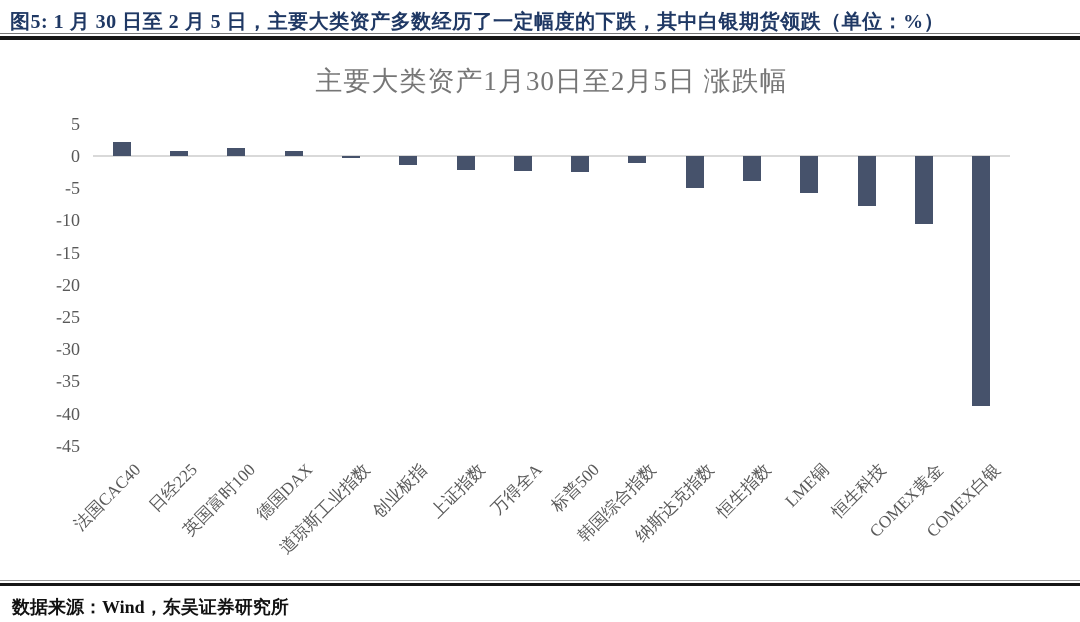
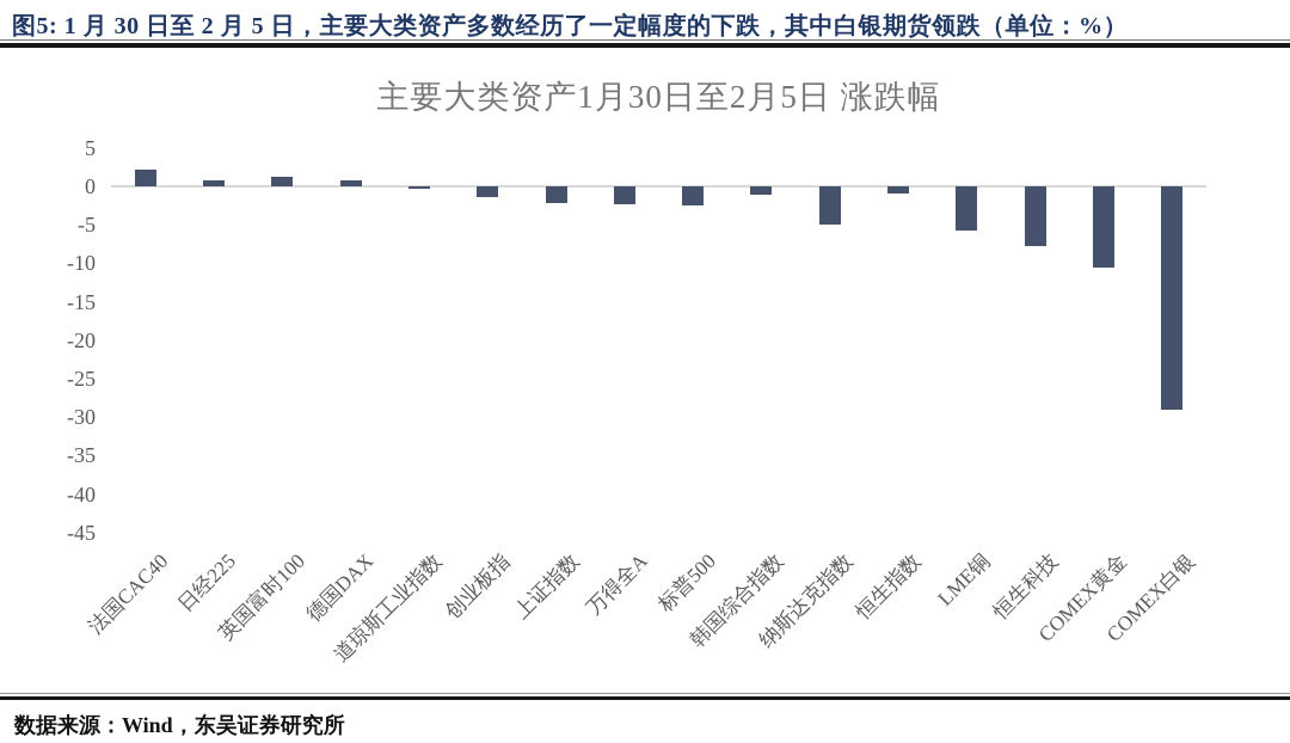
恒生指数: -4 -> -1
COMEX白银: -39 -> -29
